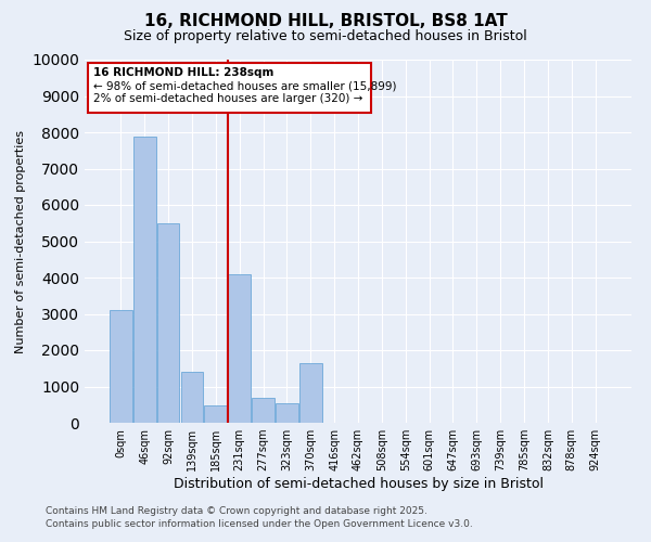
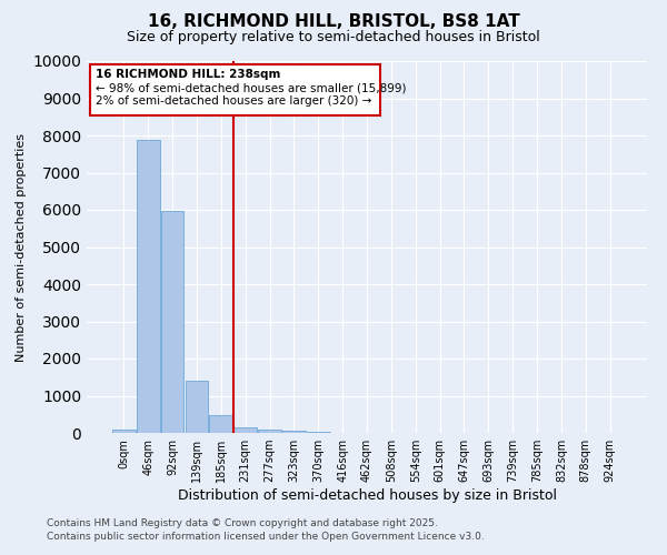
0sqm: 3100 -> 100
92sqm: 5500 -> 5980
231sqm: 4100 -> 150
277sqm: 700 -> 100
323sqm: 550 -> 40
370sqm: 1650 -> 20
